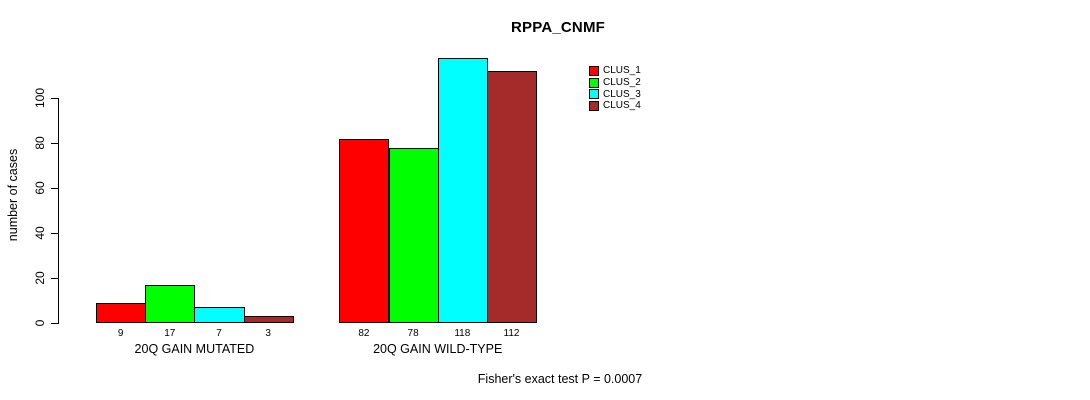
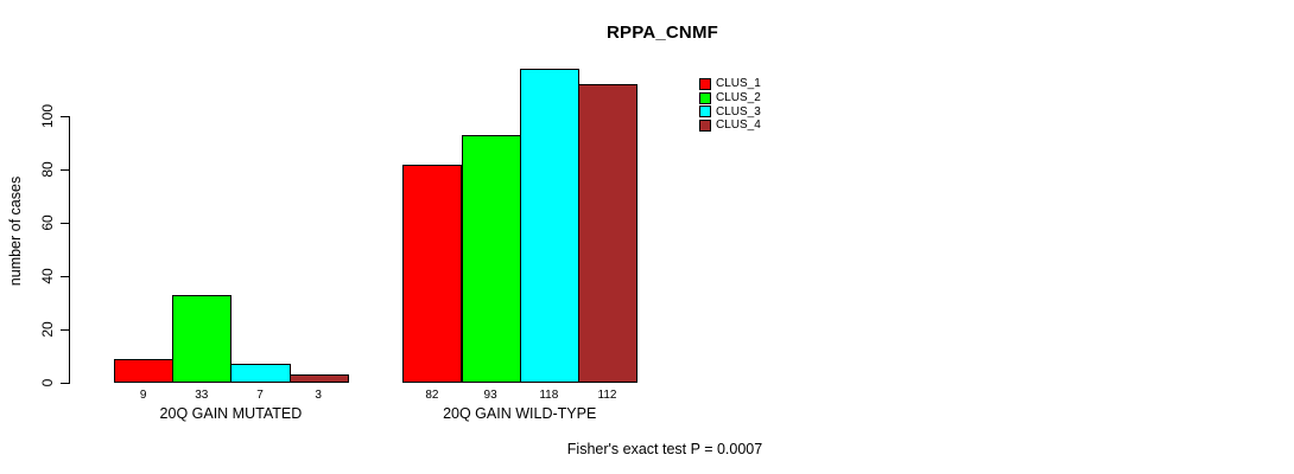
CLUS_2/20Q GAIN MUTATED: 17 -> 33
CLUS_2/20Q GAIN WILD-TYPE: 78 -> 93
